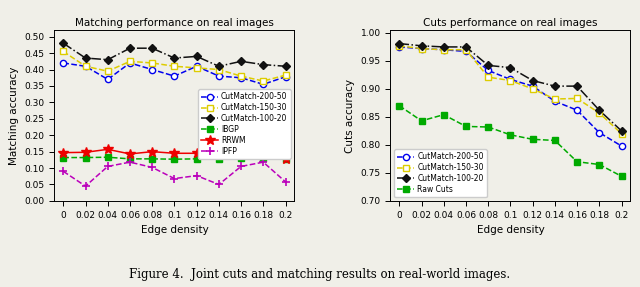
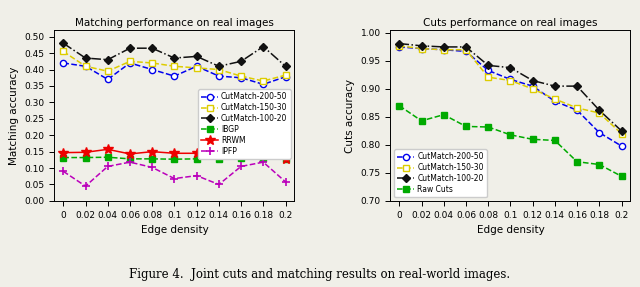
Matching performance on real images/CutMatch-100-20/0.18: 0.415 -> 0.470
Cuts performance on real images/CutMatch-150-30/0.16: 0.883 -> 0.866
